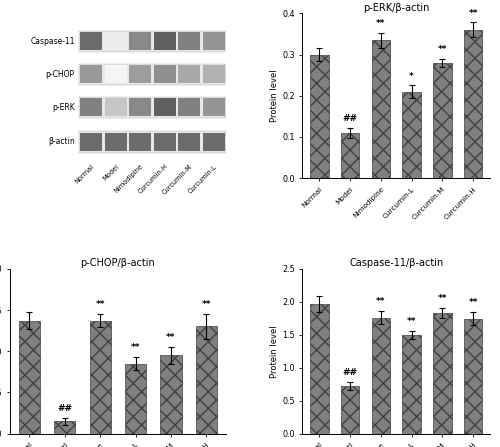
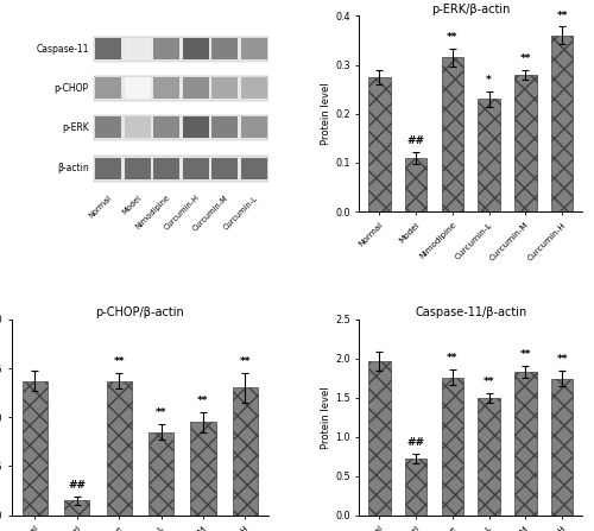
p-ERK/β-actin/Normal: 0.300 -> 0.275
p-ERK/β-actin/Nimodipine: 0.335 -> 0.315
p-ERK/β-actin/Curcumin-L: 0.210 -> 0.230
